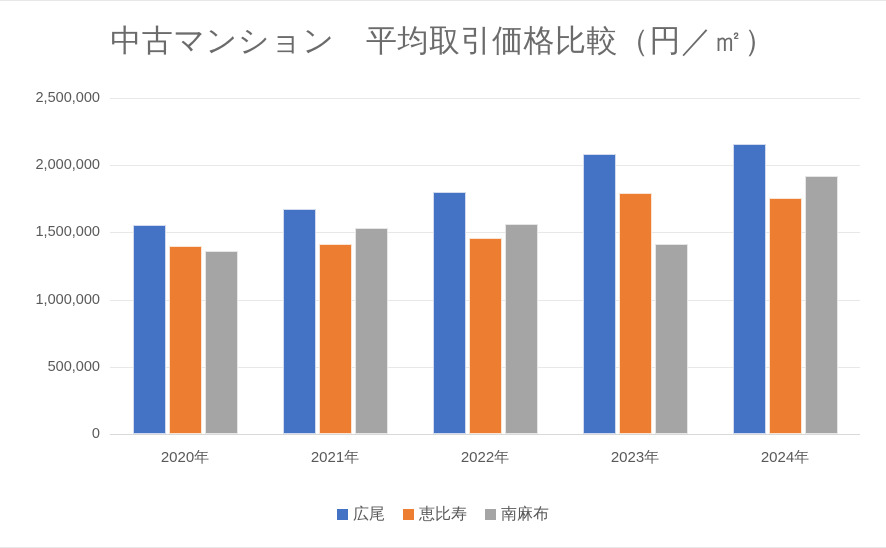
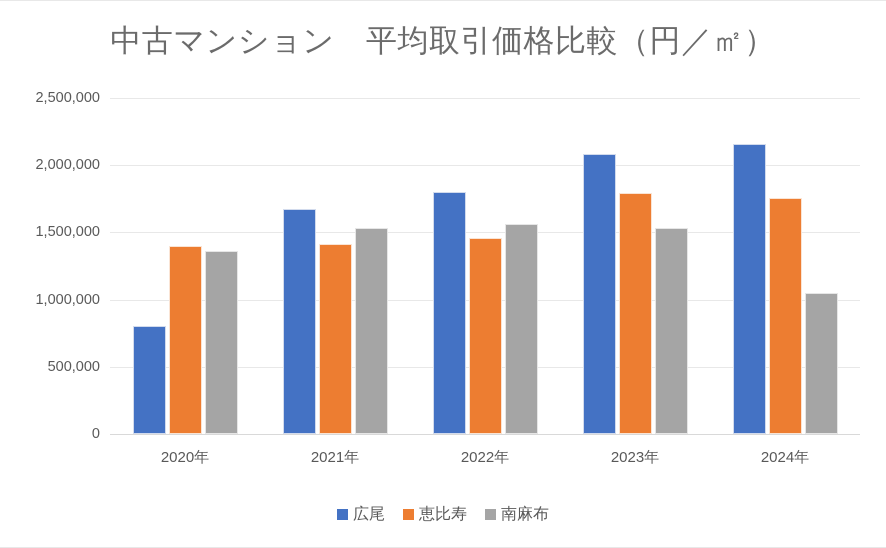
広尾/2020年: 1560000 -> 800000
南麻布/2023年: 1420000 -> 1530000
南麻布/2024年: 1920000 -> 1050000
